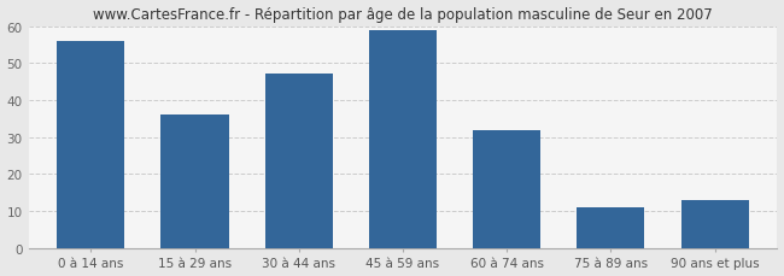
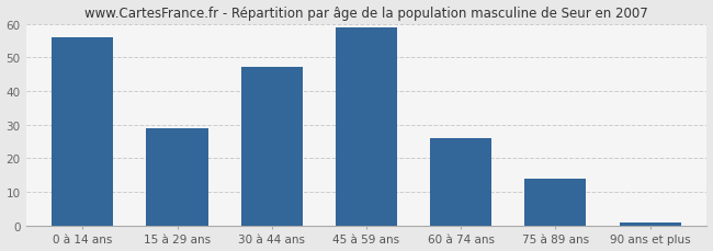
15 à 29 ans: 36 -> 29
60 à 74 ans: 32 -> 26
75 à 89 ans: 11 -> 14
90 ans et plus: 13 -> 1
